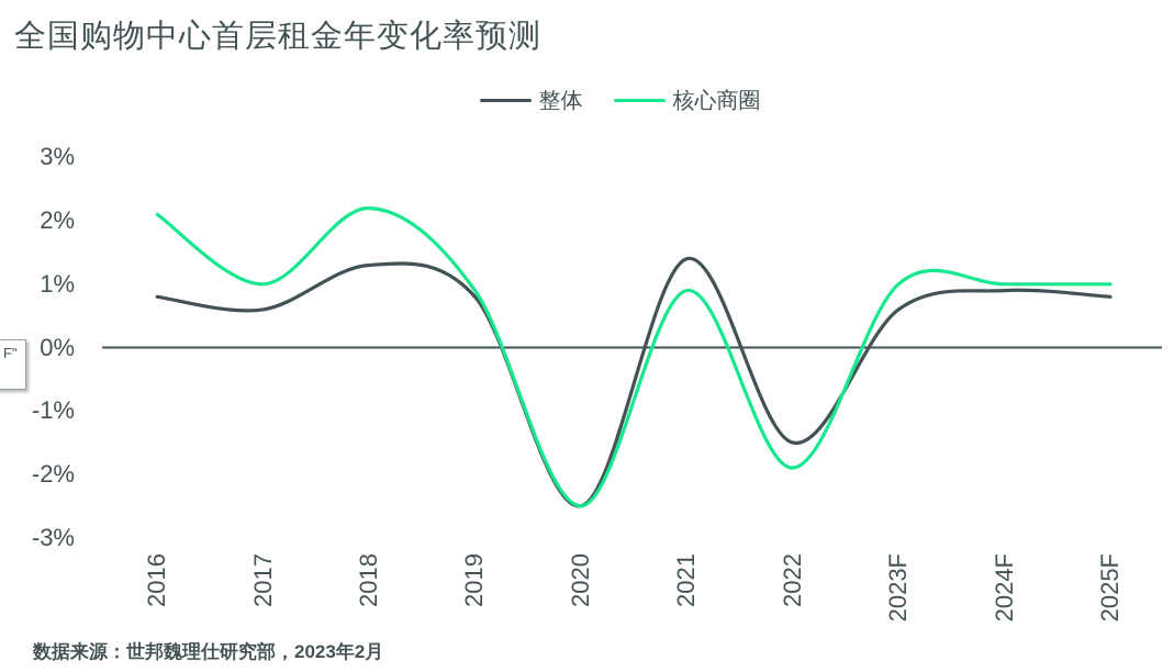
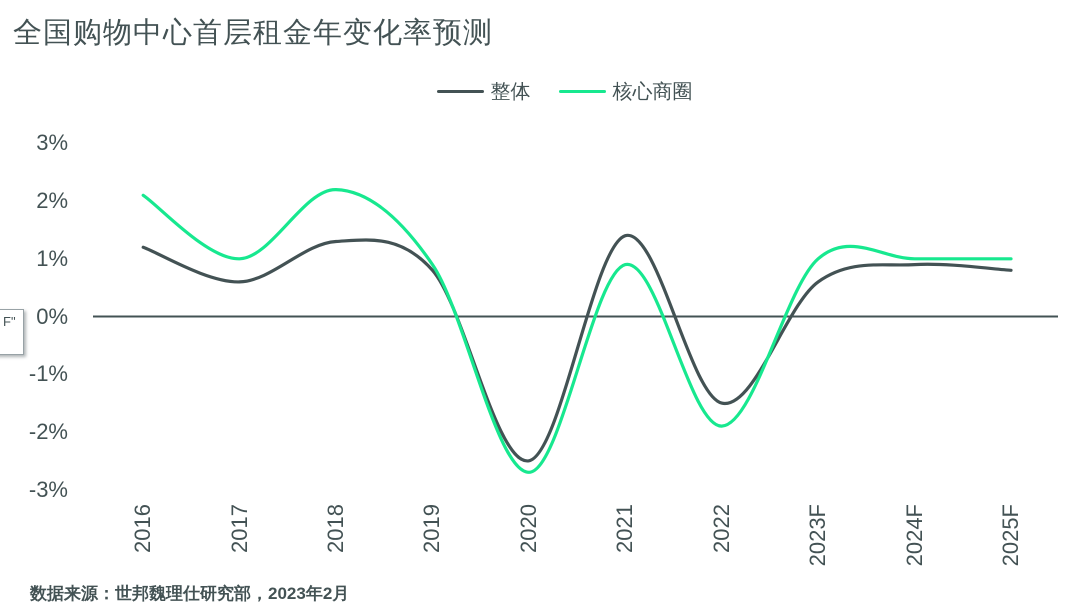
整体/2016: 0.8% -> 1.2%
核心商圈/2020: -2.5% -> -2.7%
